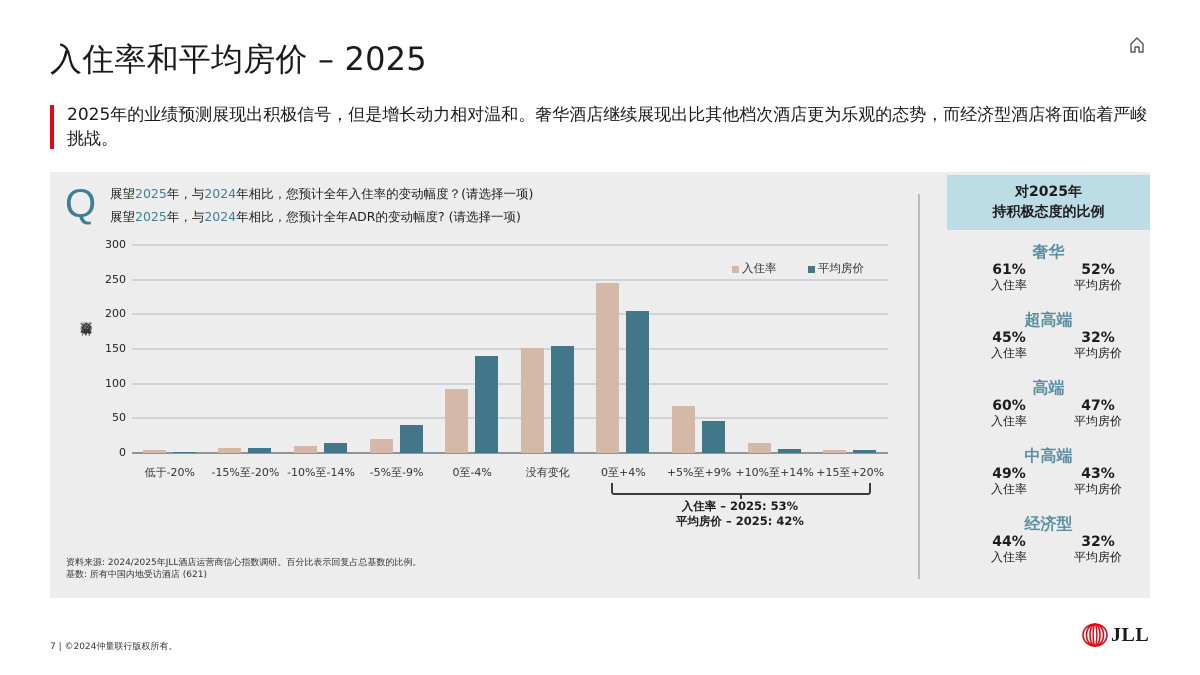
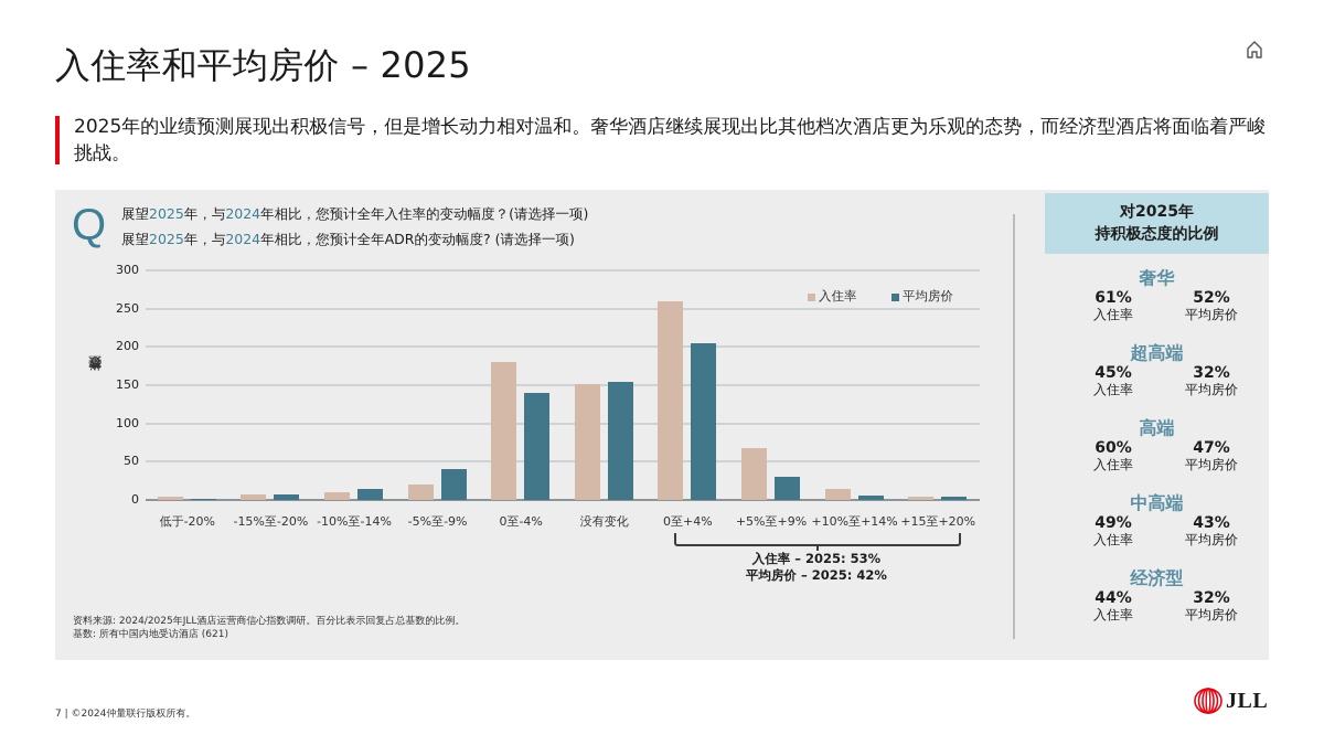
入住率/0至-4%: 90 -> 180
入住率/0至+4%: 240 -> 260
平均房价/+5%至+9%: 50 -> 30
